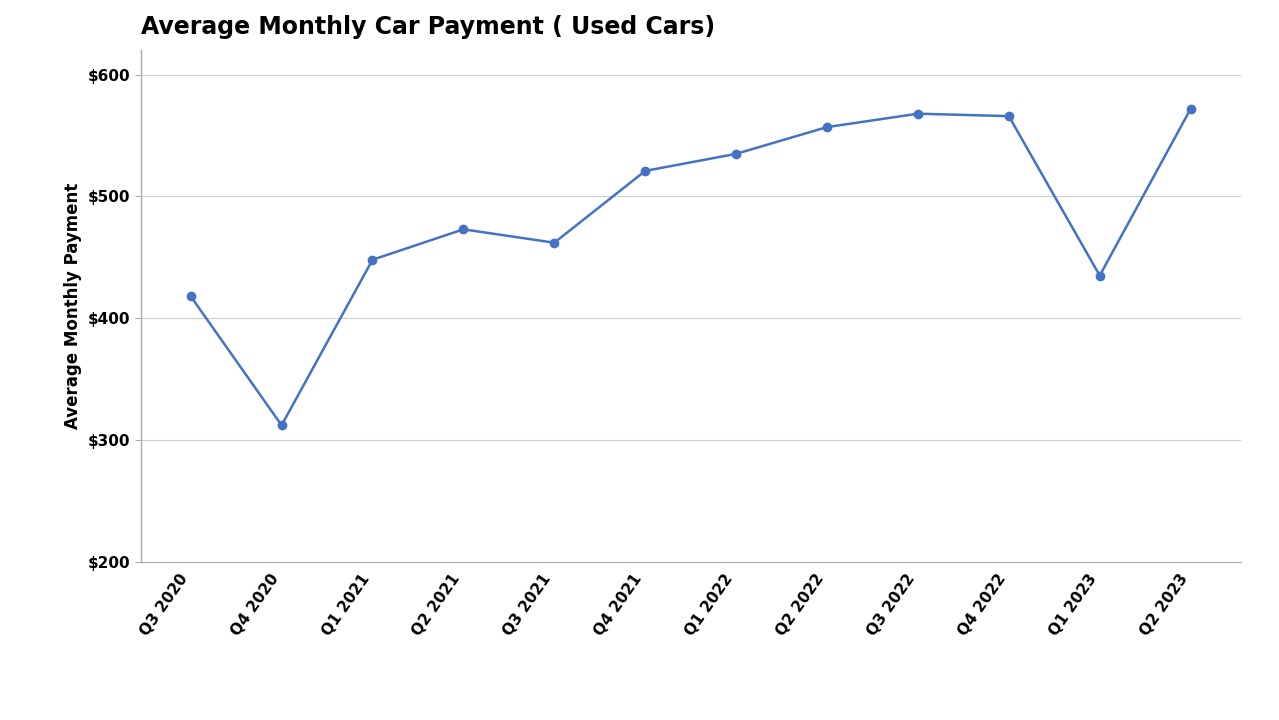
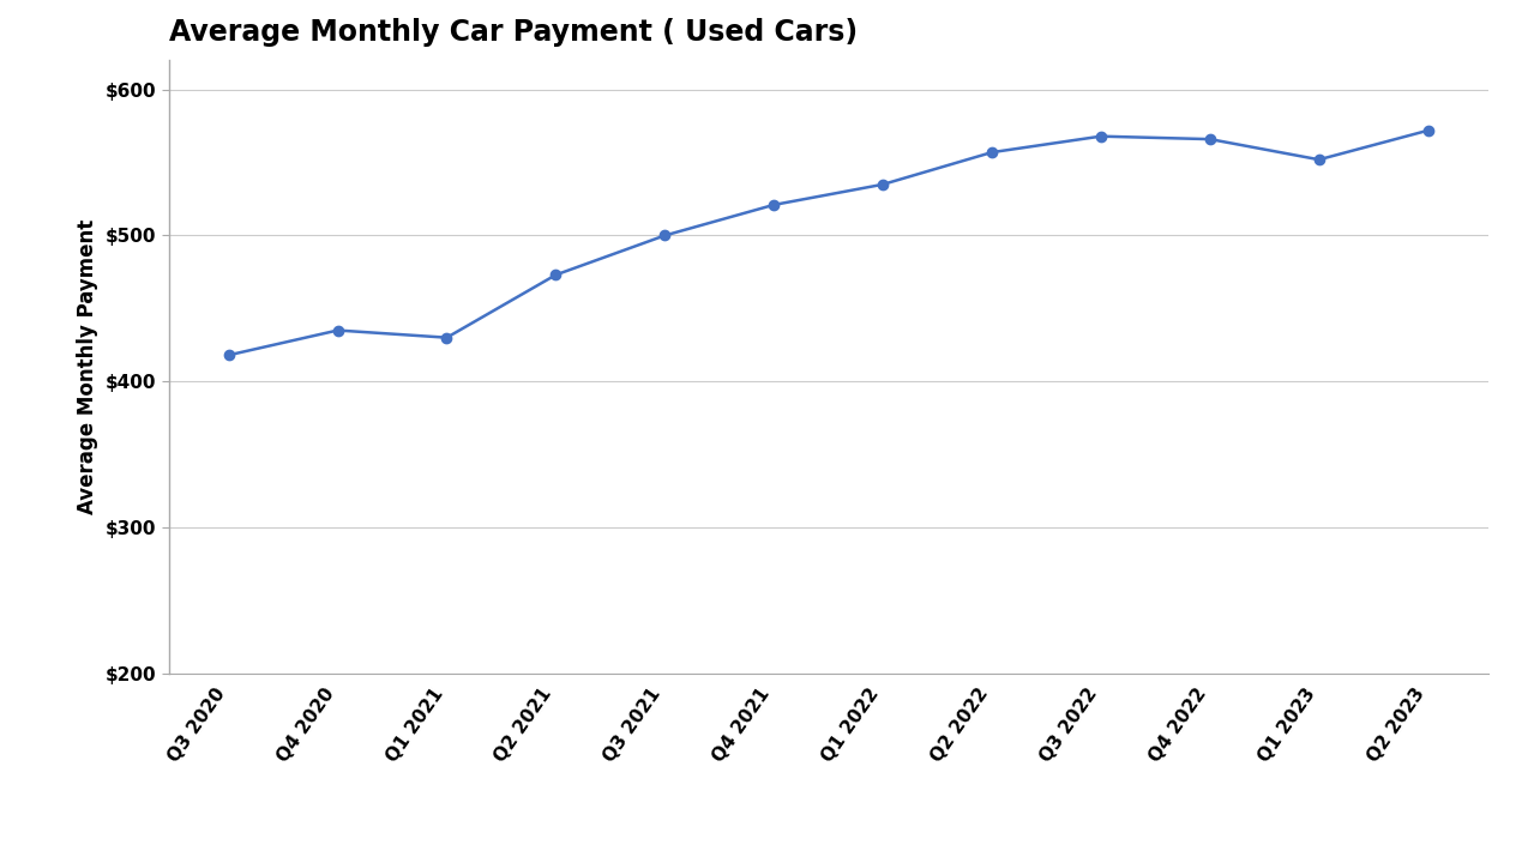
Q4 2020: $312 -> $435
Q1 2021: $448 -> $430
Q3 2021: $462 -> $500
Q1 2023: $435 -> $552
